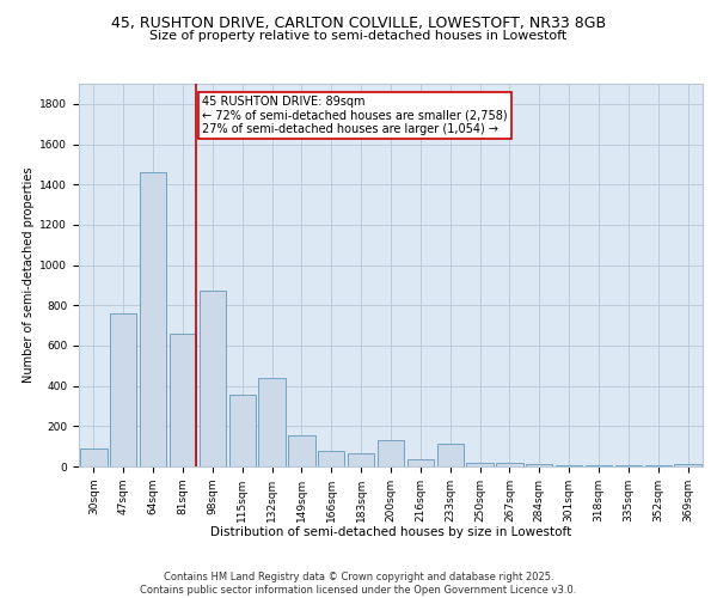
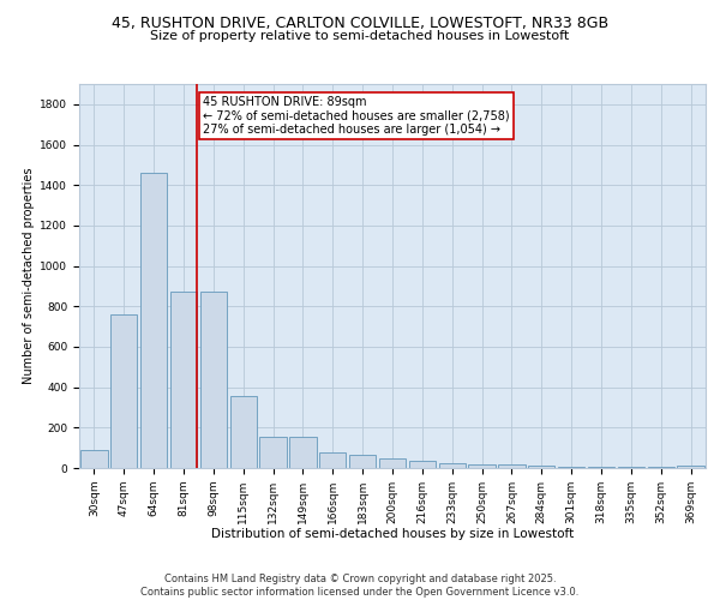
81sqm: 660 -> 870
132sqm: 440 -> 160
200sqm: 130 -> 50
233sqm: 110 -> 20
